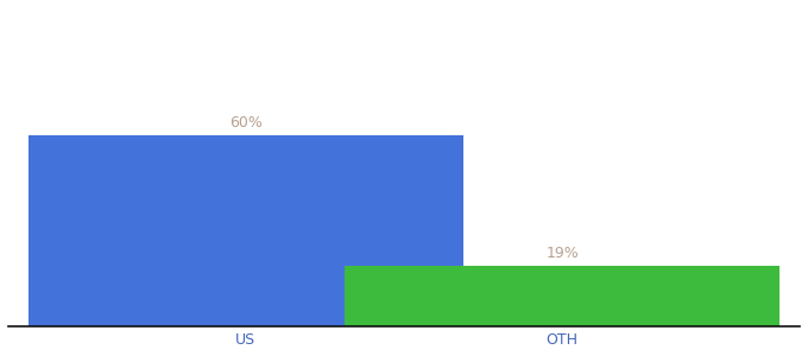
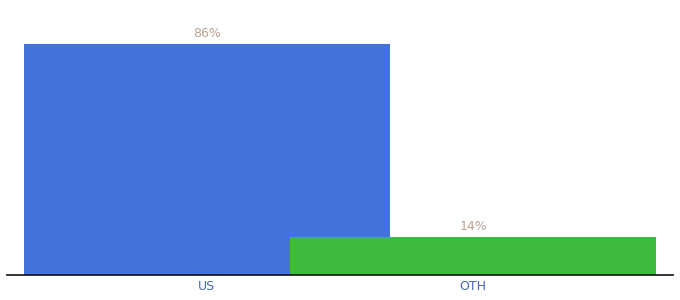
US: 60% -> 86%
OTH: 19% -> 14%
